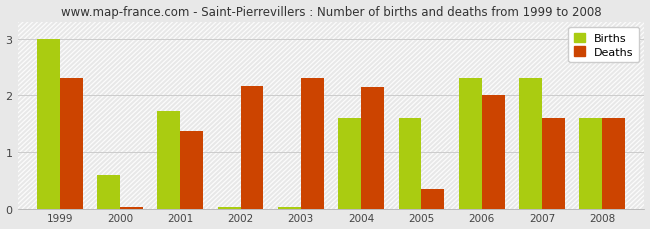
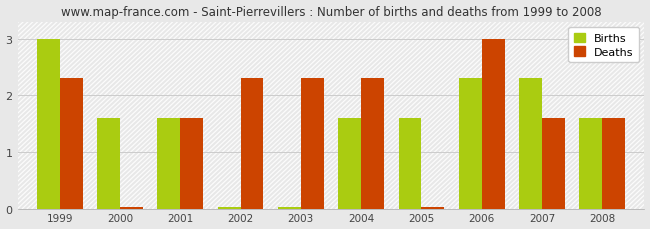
Births/2000: 0.60 -> 1.60
Births/2001: 1.72 -> 1.60
Deaths/2001: 1.36 -> 1.60
Deaths/2002: 2.16 -> 2.30
Deaths/2004: 2.14 -> 2.30
Deaths/2005: 0.34 -> 0.02
Deaths/2006: 2.00 -> 3.00
